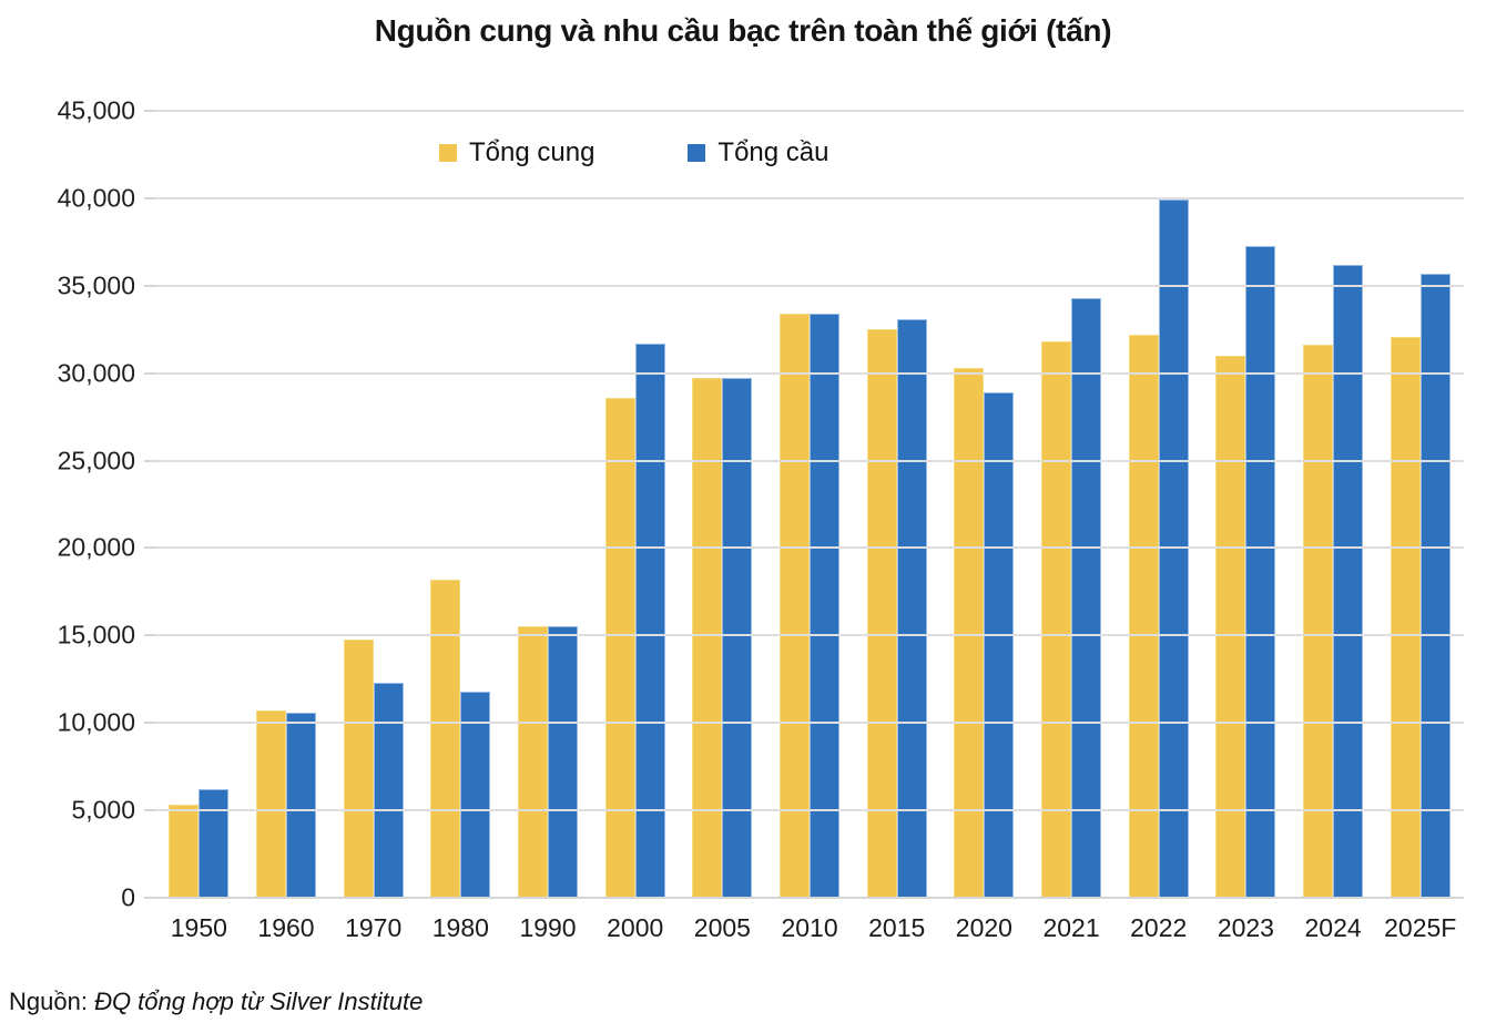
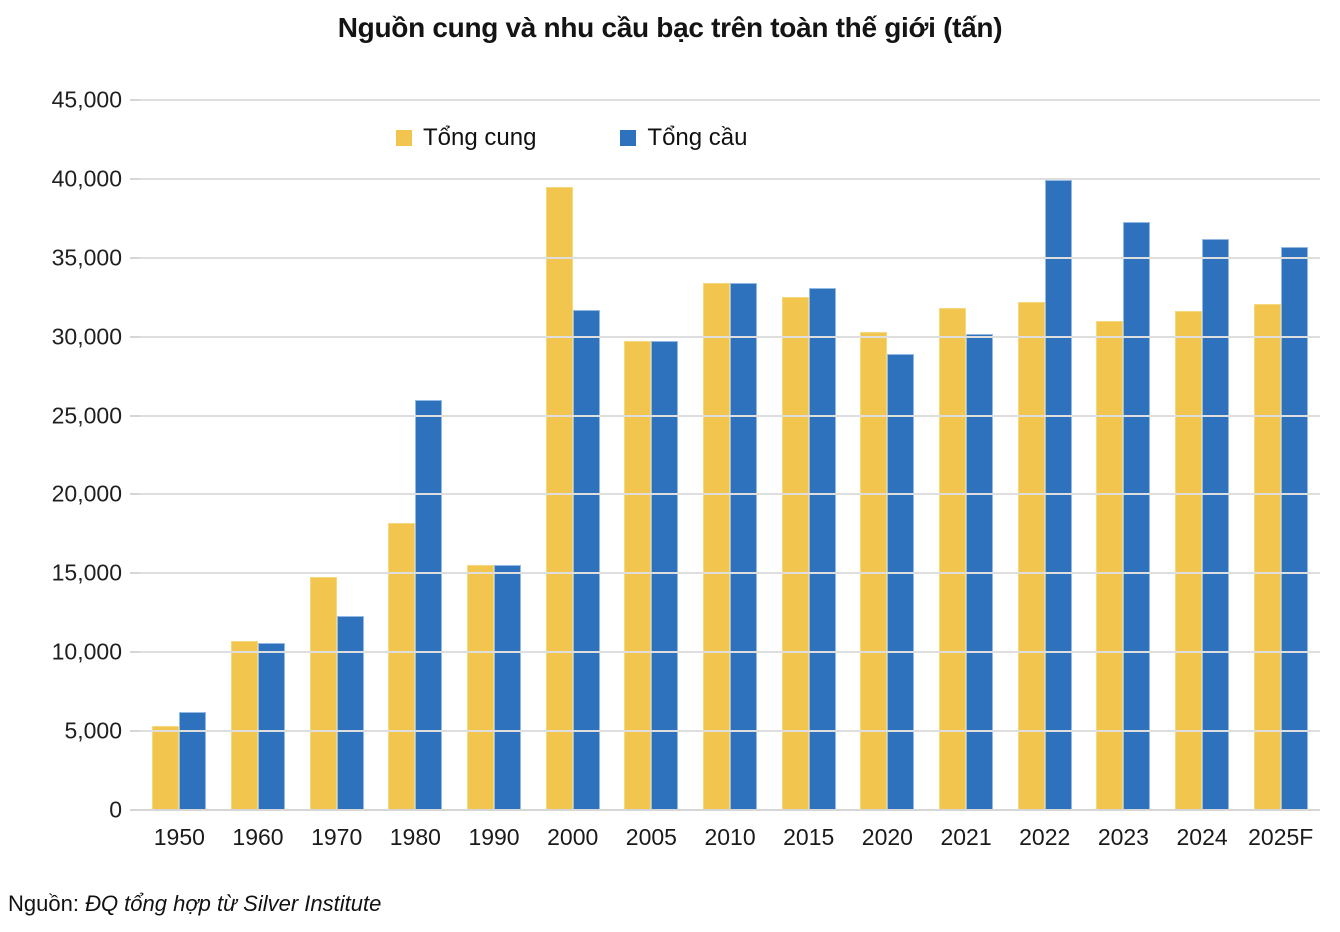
Tổng cầu/1980: 11800 -> 26000
Tổng cung/2000: 28600 -> 39500
Tổng cầu/2021: 34300 -> 30200
